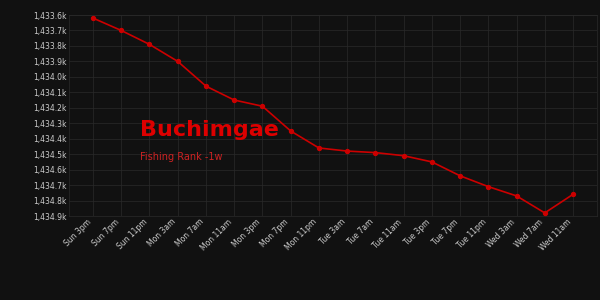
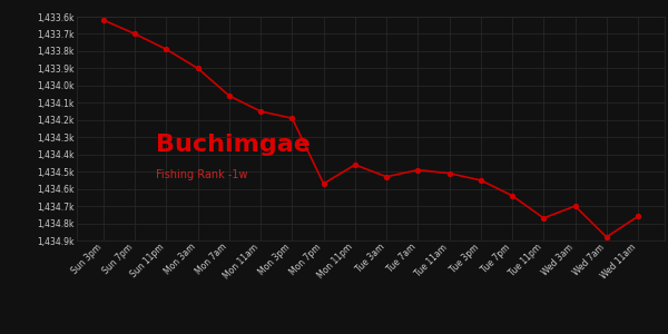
Mon 7pm: 1,434.35k -> 1,434.57k
Tue 3am: 1,434.48k -> 1,434.53k
Tue 11pm: 1,434.71k -> 1,434.77k
Wed 3am: 1,434.77k -> 1,434.70k
